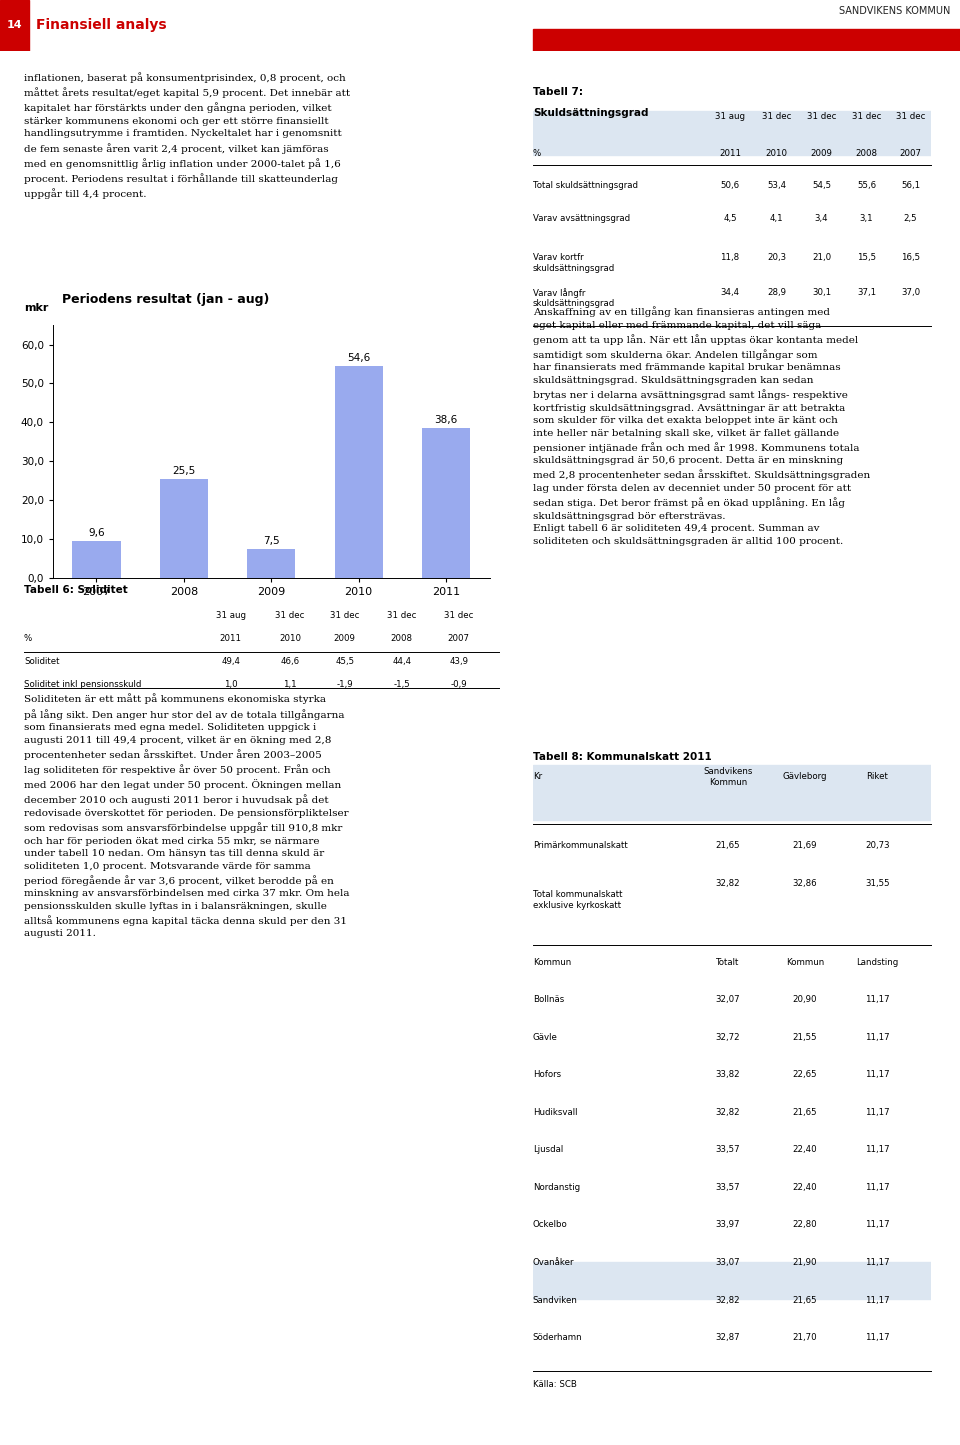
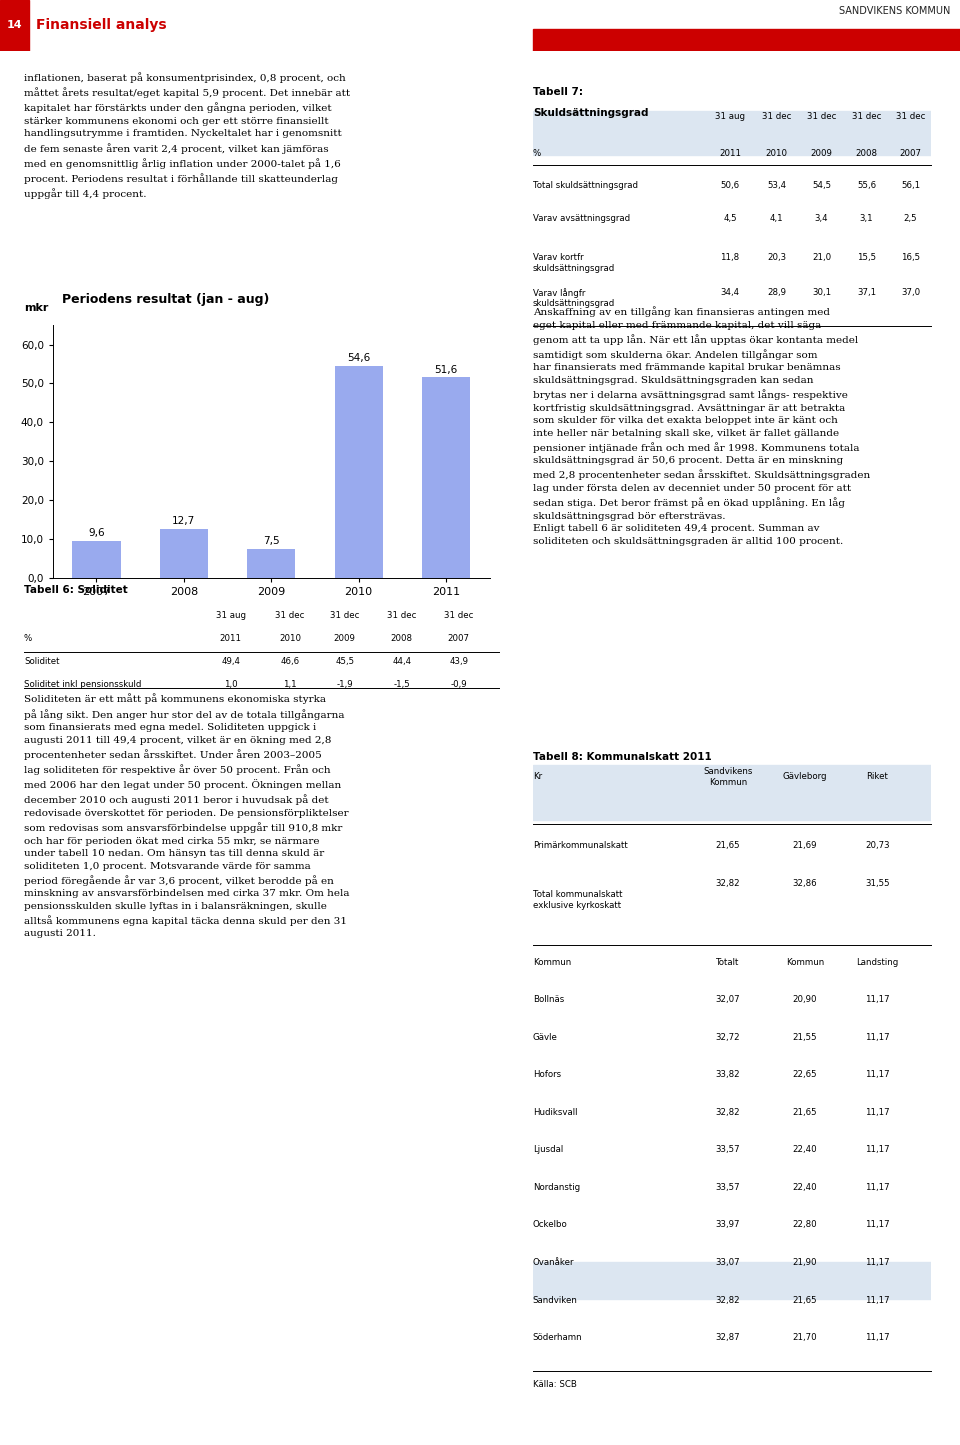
2008: 25,5 -> 12,7
2011: 38,6 -> 51,6
